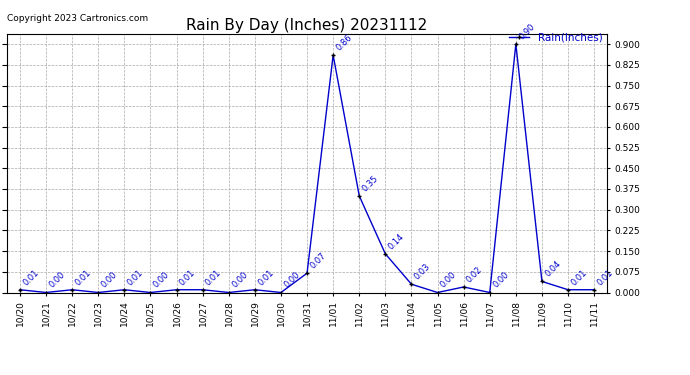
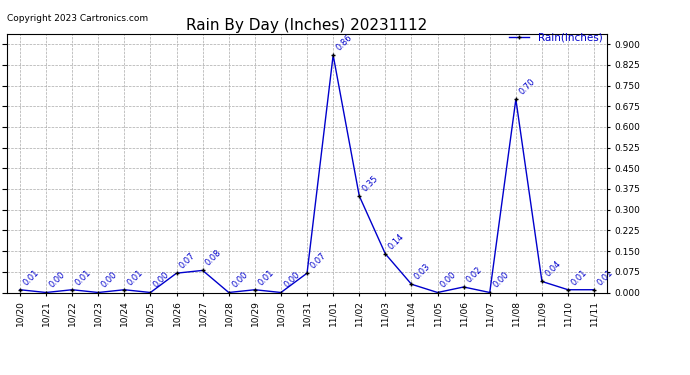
10/26: 0.01 -> 0.07
10/27: 0.01 -> 0.08
11/08: 0.90 -> 0.70
